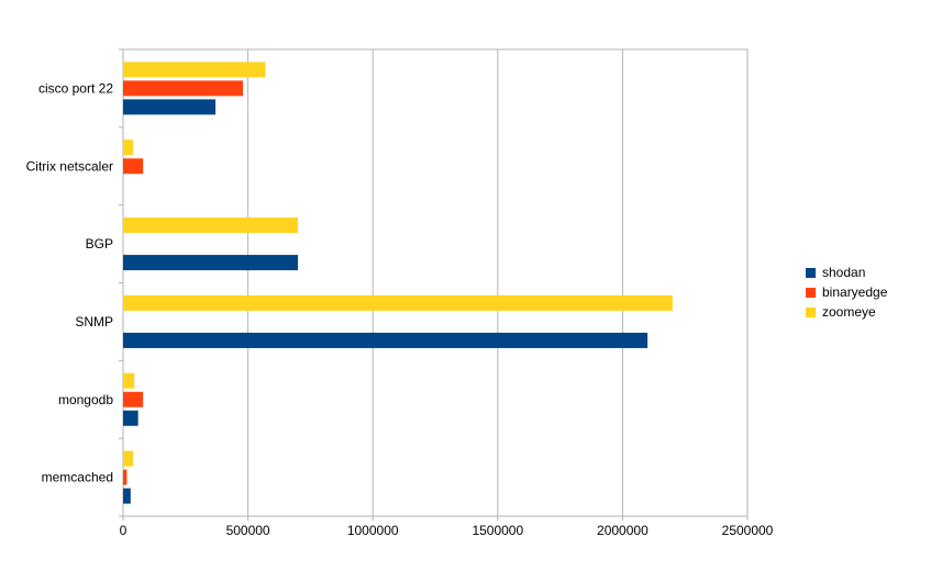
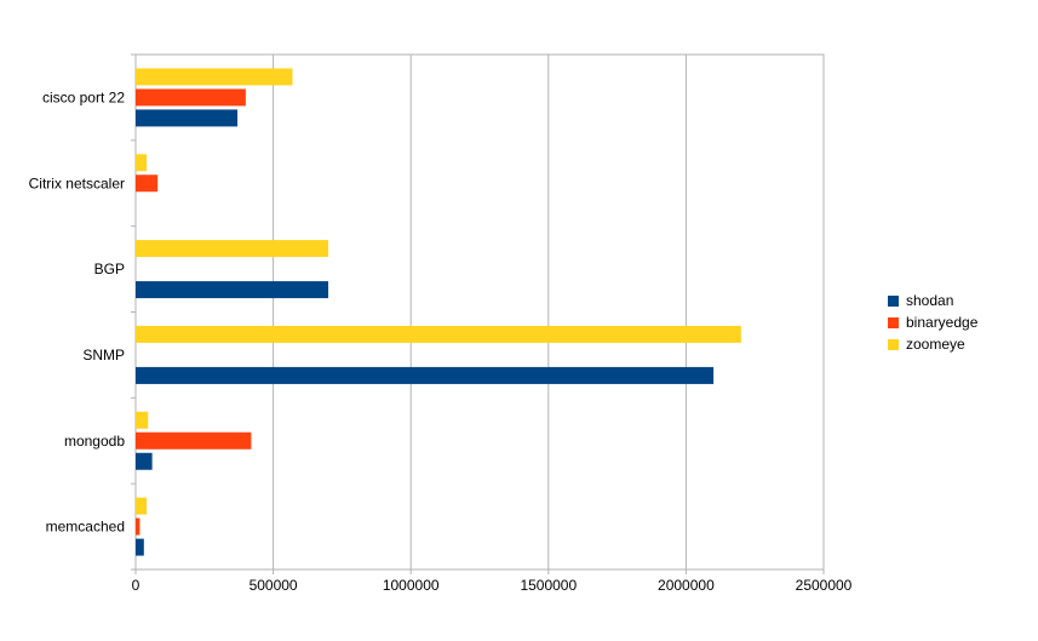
binaryedge/cisco port 22: 480000 -> 400000
binaryedge/mongodb: 80000 -> 420000
